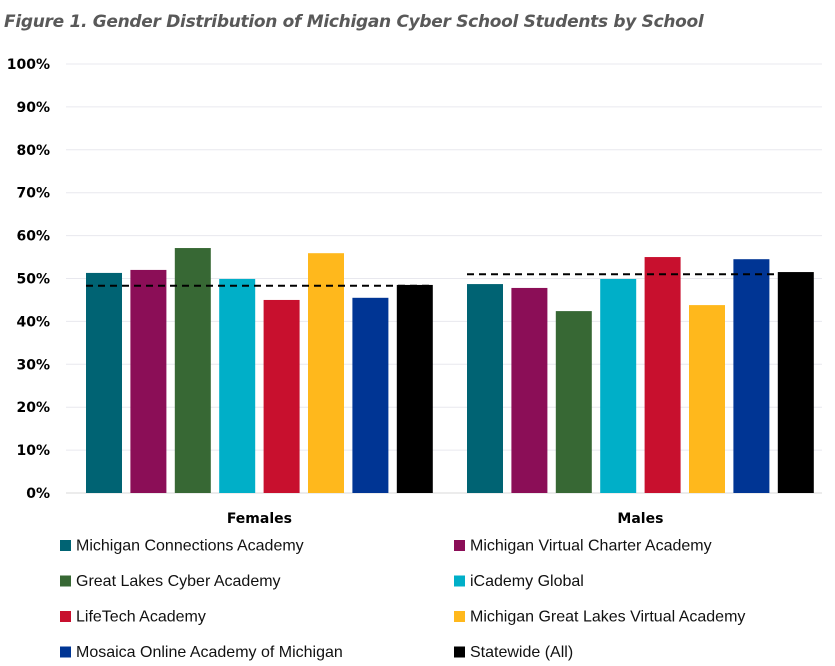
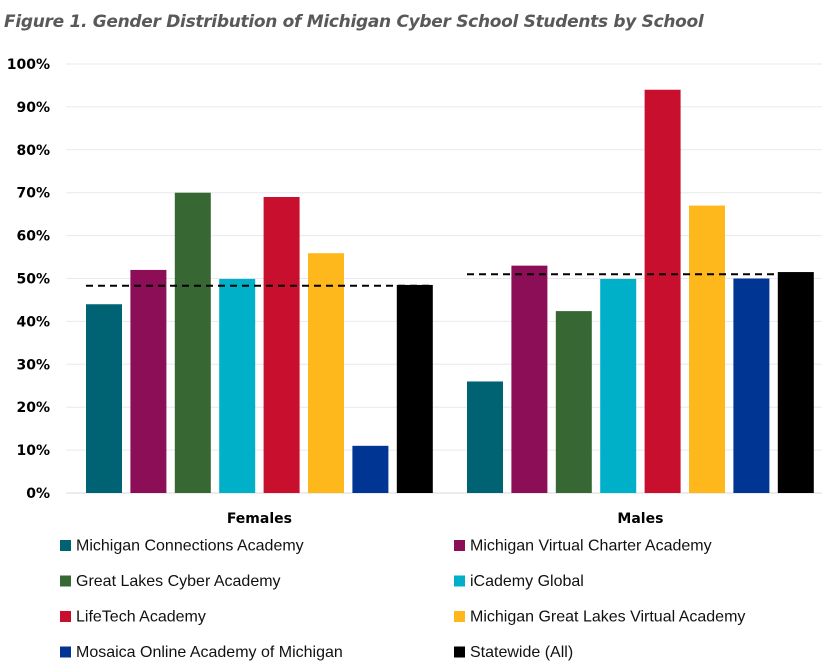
Michigan Connections Academy/Females: 51% -> 44%
Great Lakes Cyber Academy/Females: 57% -> 70%
LifeTech Academy/Females: 45% -> 69%
Mosaica Online Academy of Michigan/Females: 46% -> 11%
Michigan Connections Academy/Males: 49% -> 26%
Michigan Virtual Charter Academy/Males: 48% -> 53%
LifeTech Academy/Males: 55% -> 94%
Michigan Great Lakes Virtual Academy/Males: 44% -> 67%
Mosaica Online Academy of Michigan/Males: 54% -> 50%
